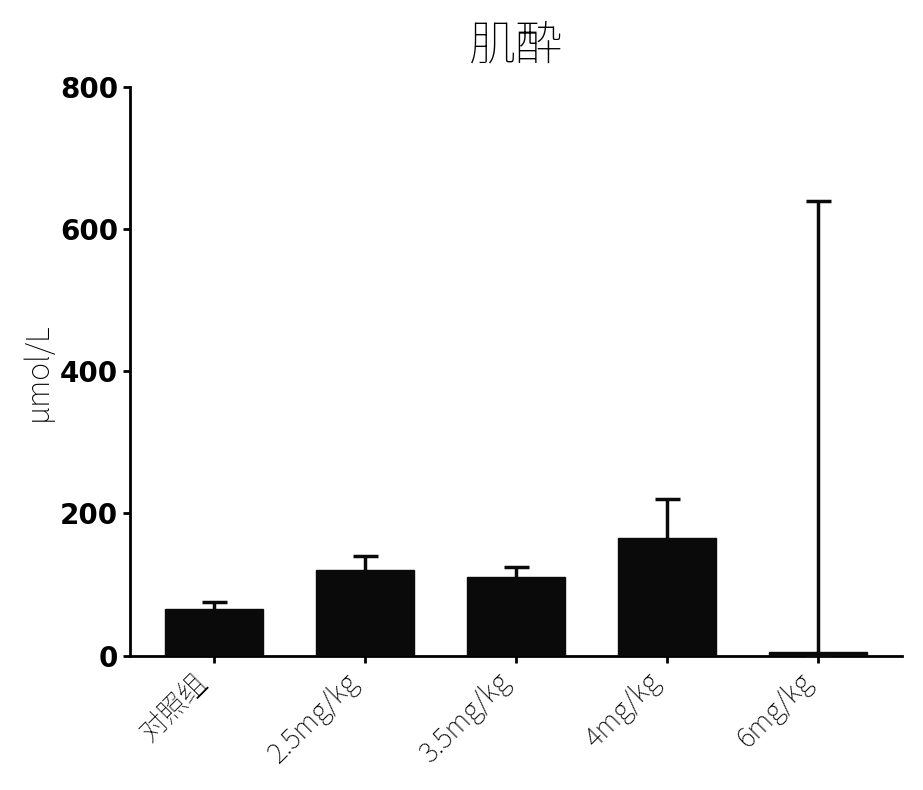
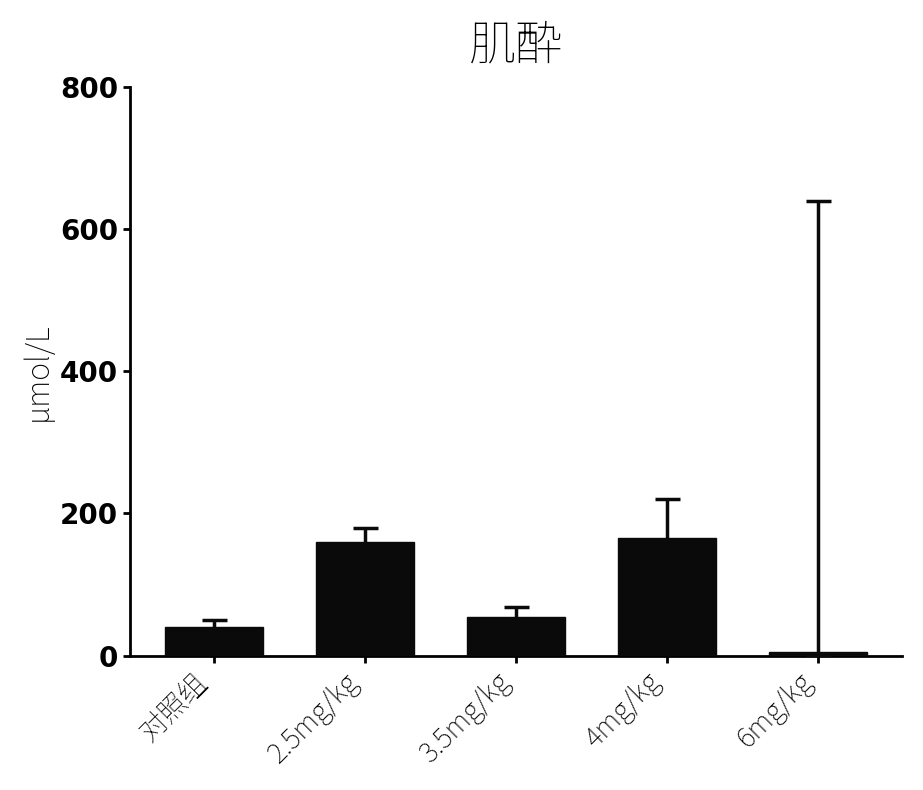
对照组: 65 -> 40
2.5mg/kg: 120 -> 160
3.5mg/kg: 110 -> 54
